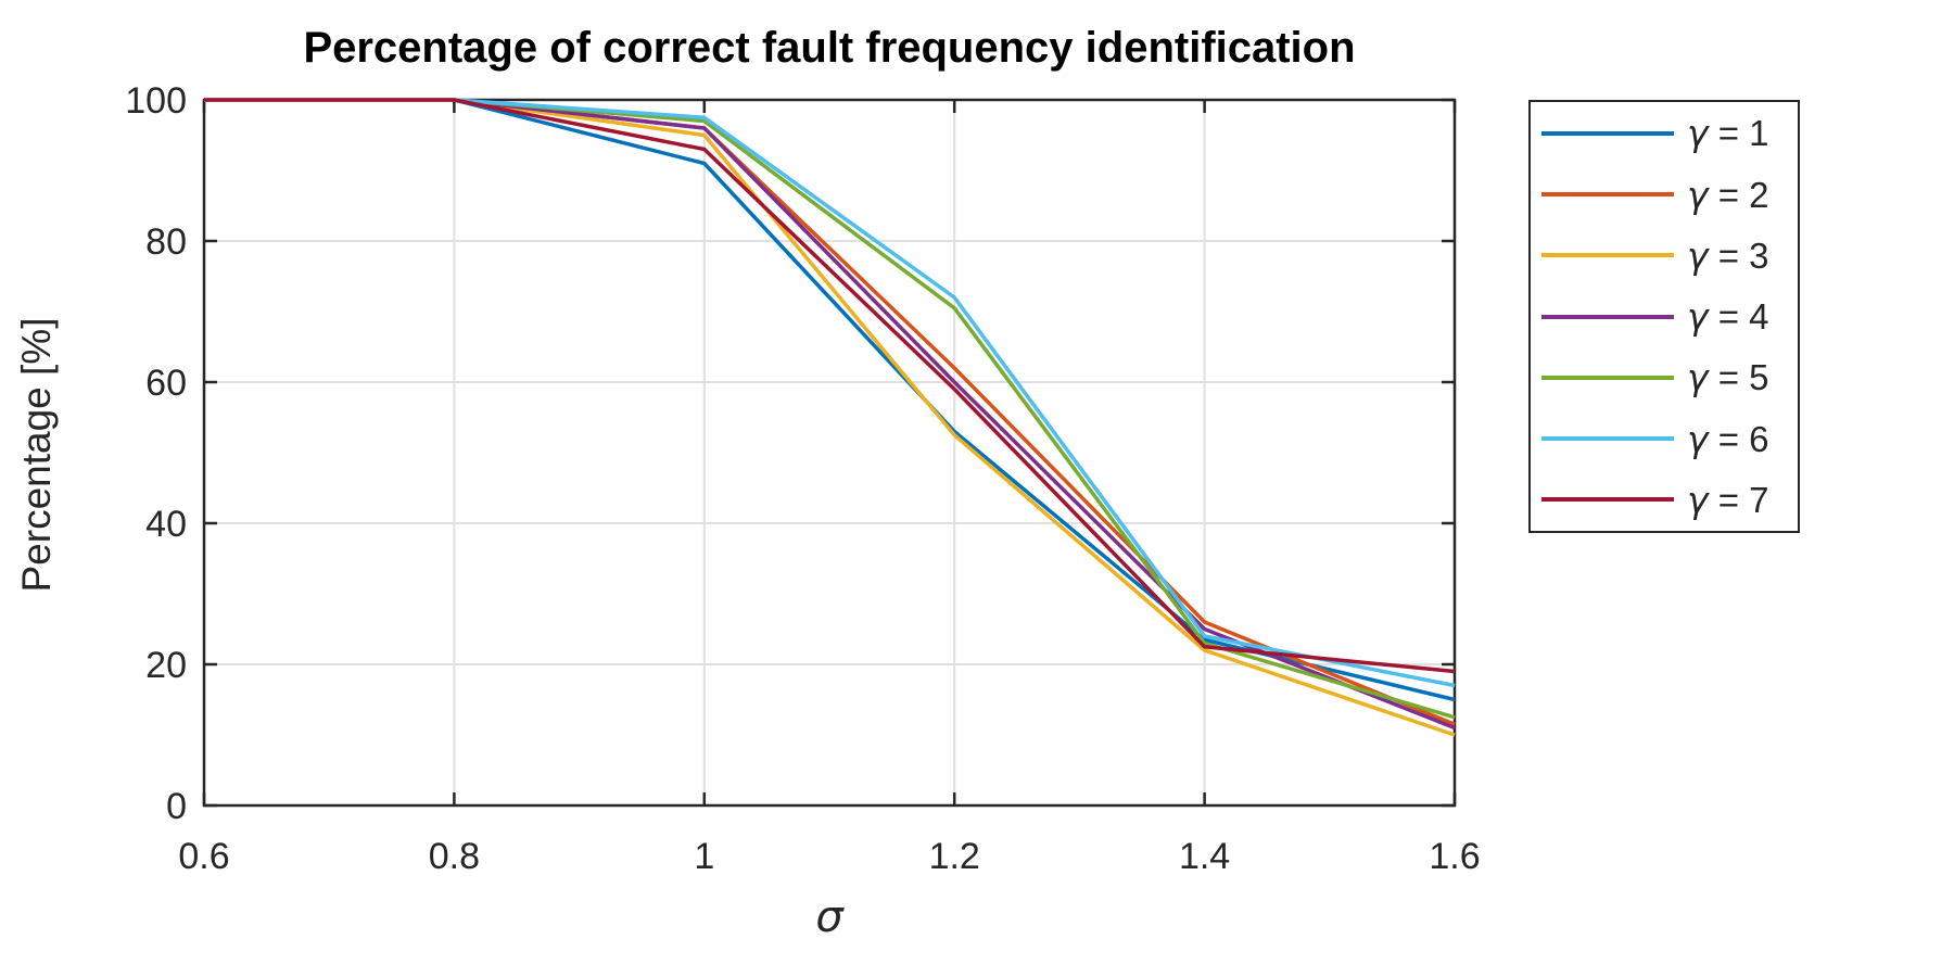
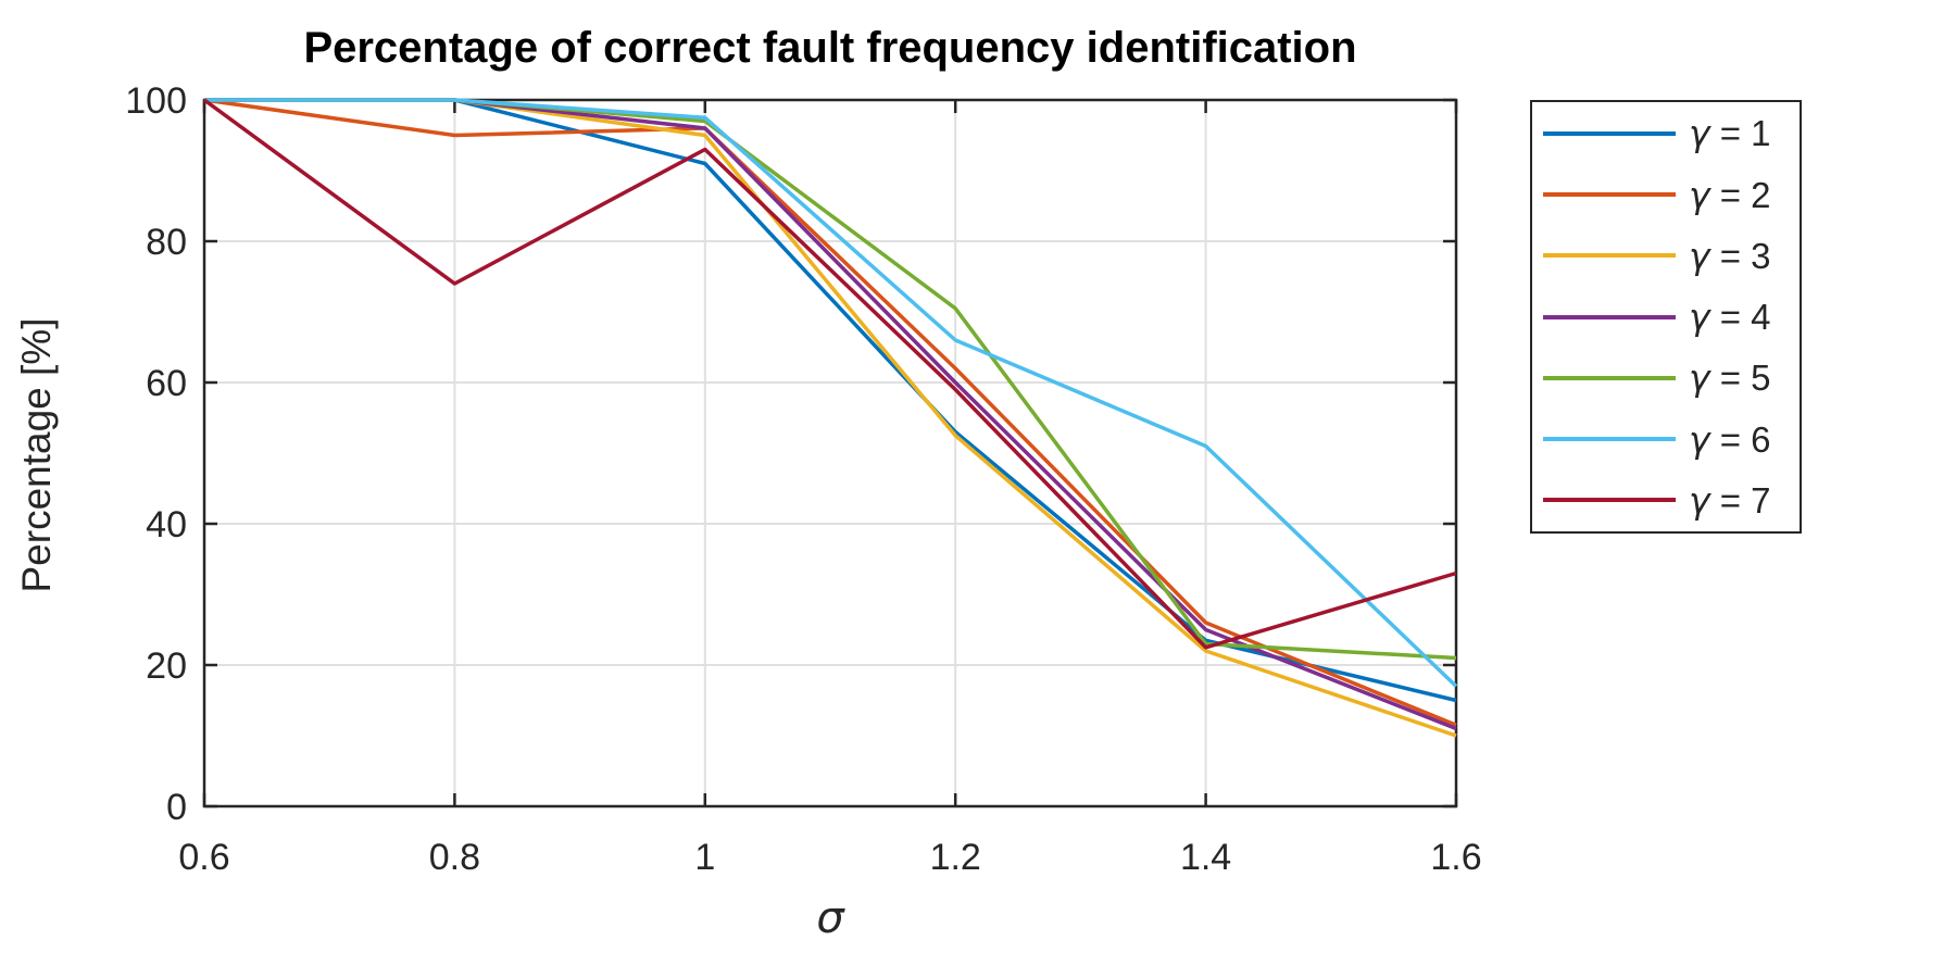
γ = 2/0.8: 100 -> 95
γ = 7/0.8: 100 -> 74
γ = 6/1.2: 72 -> 66
γ = 6/1.4: 24 -> 51
γ = 5/1.6: 12 -> 21
γ = 7/1.6: 19 -> 33
